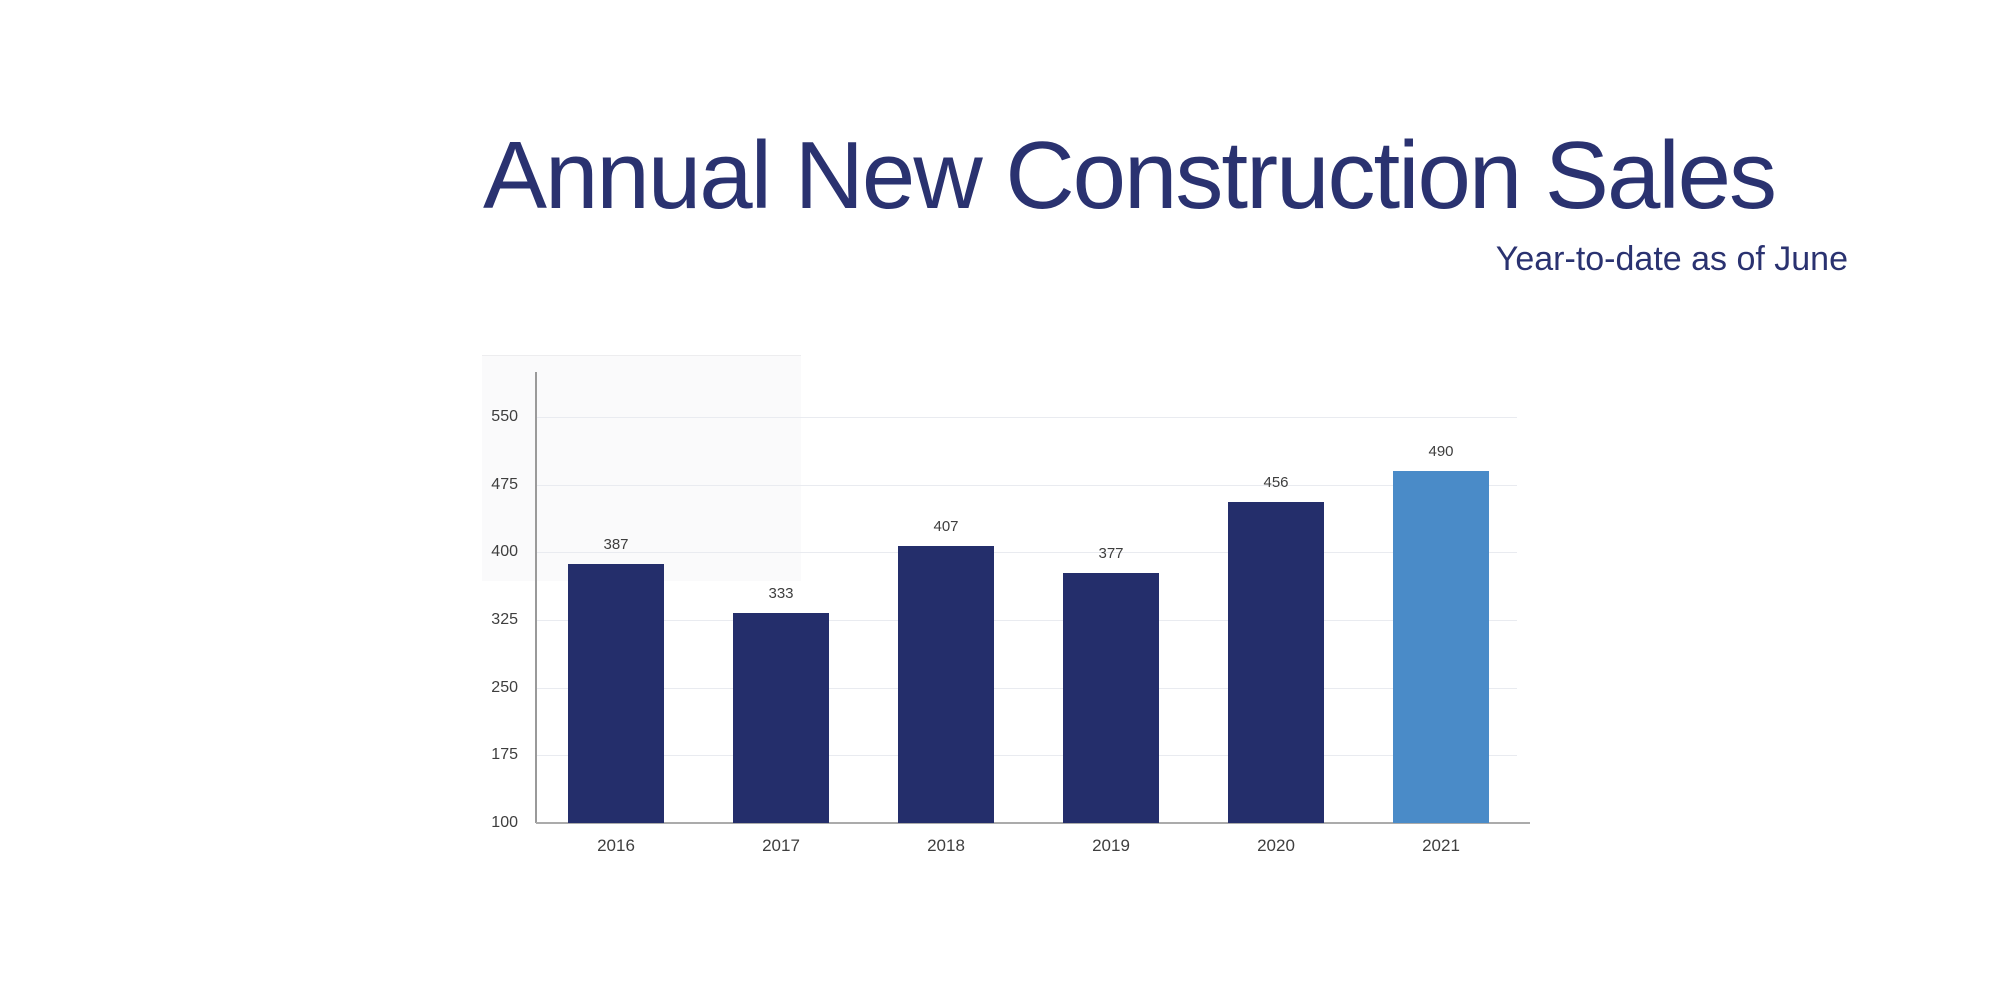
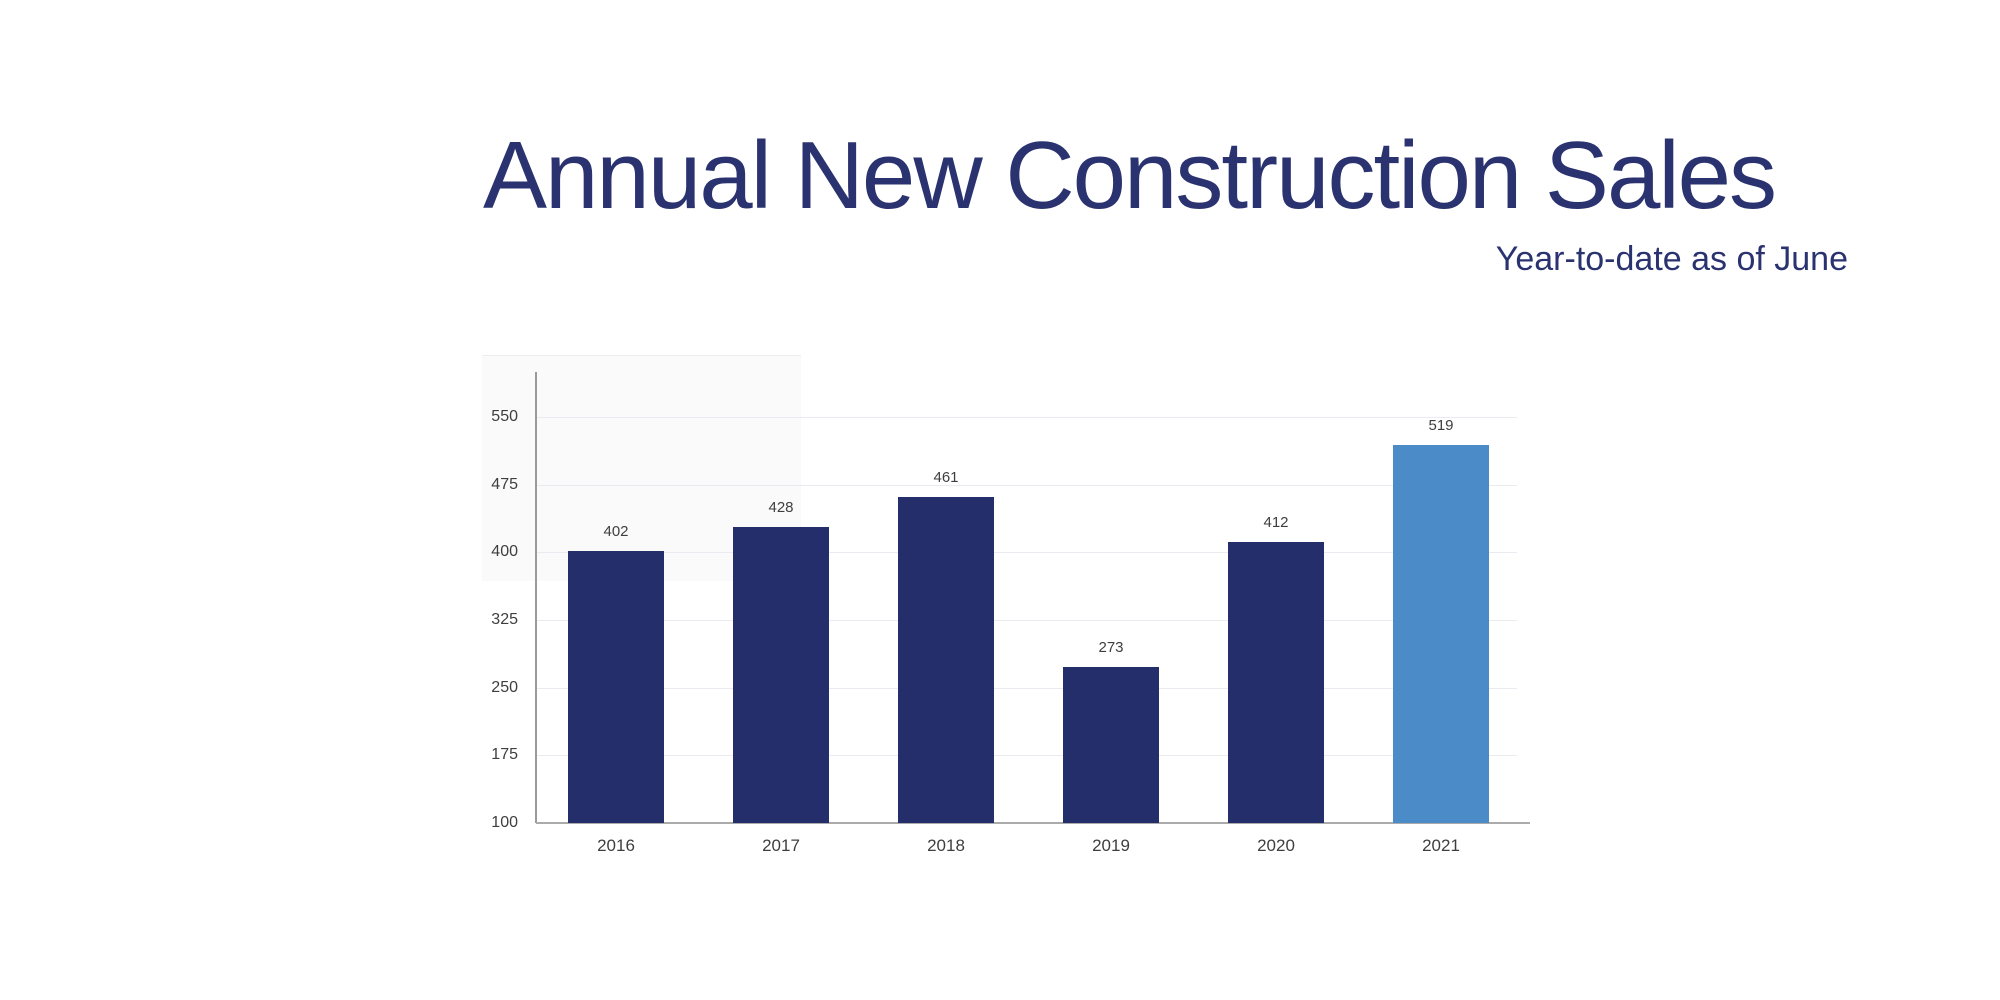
2016: 387 -> 402
2017: 333 -> 428
2018: 407 -> 461
2019: 377 -> 273
2020: 456 -> 412
2021: 490 -> 519
